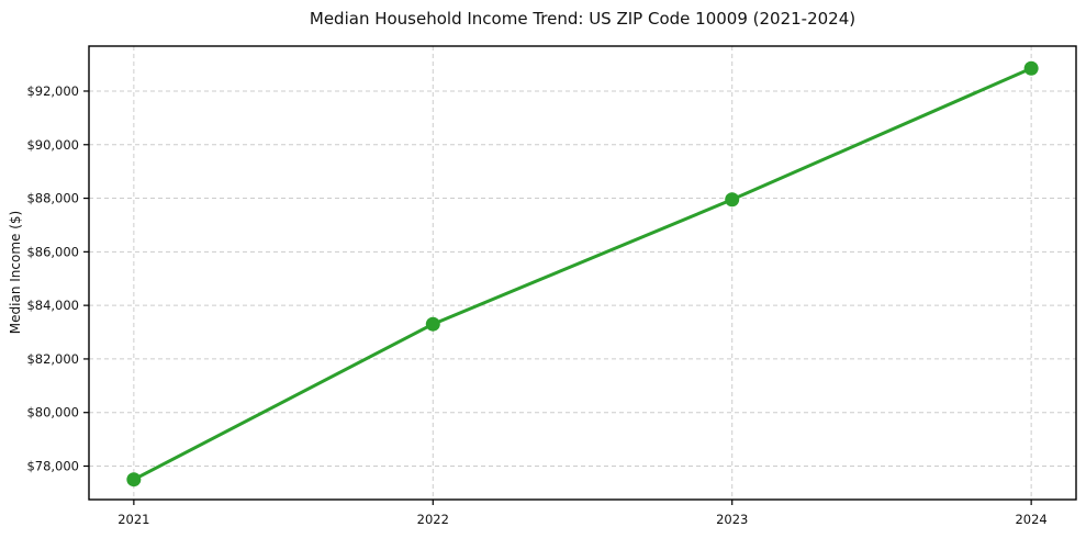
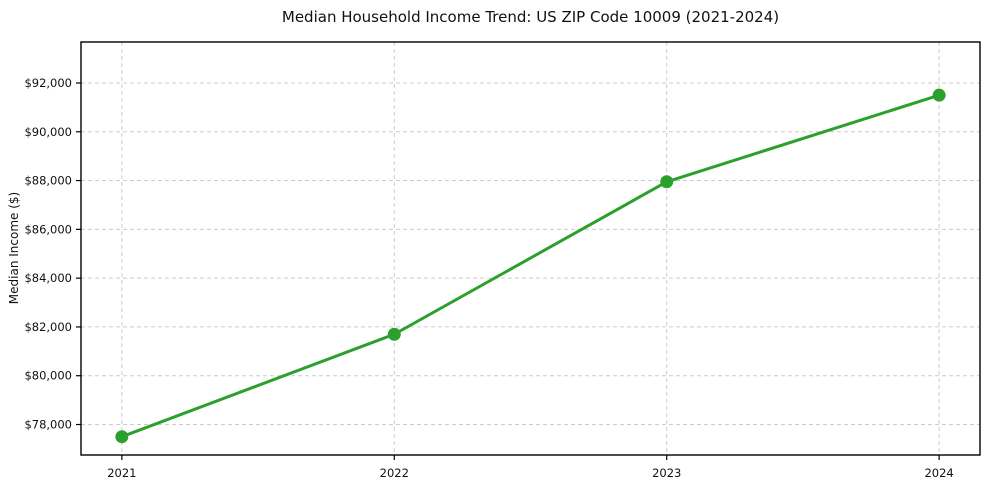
2022: $83300 -> $81700
2024: $92800 -> $91500
